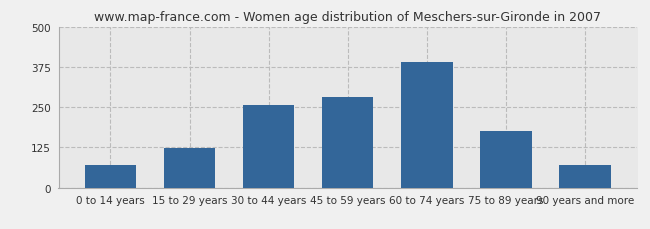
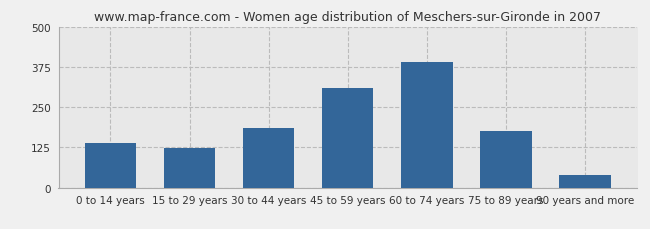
0 to 14 years: 70 -> 140
30 to 44 years: 255 -> 185
45 to 59 years: 280 -> 310
90 years and more: 70 -> 40
